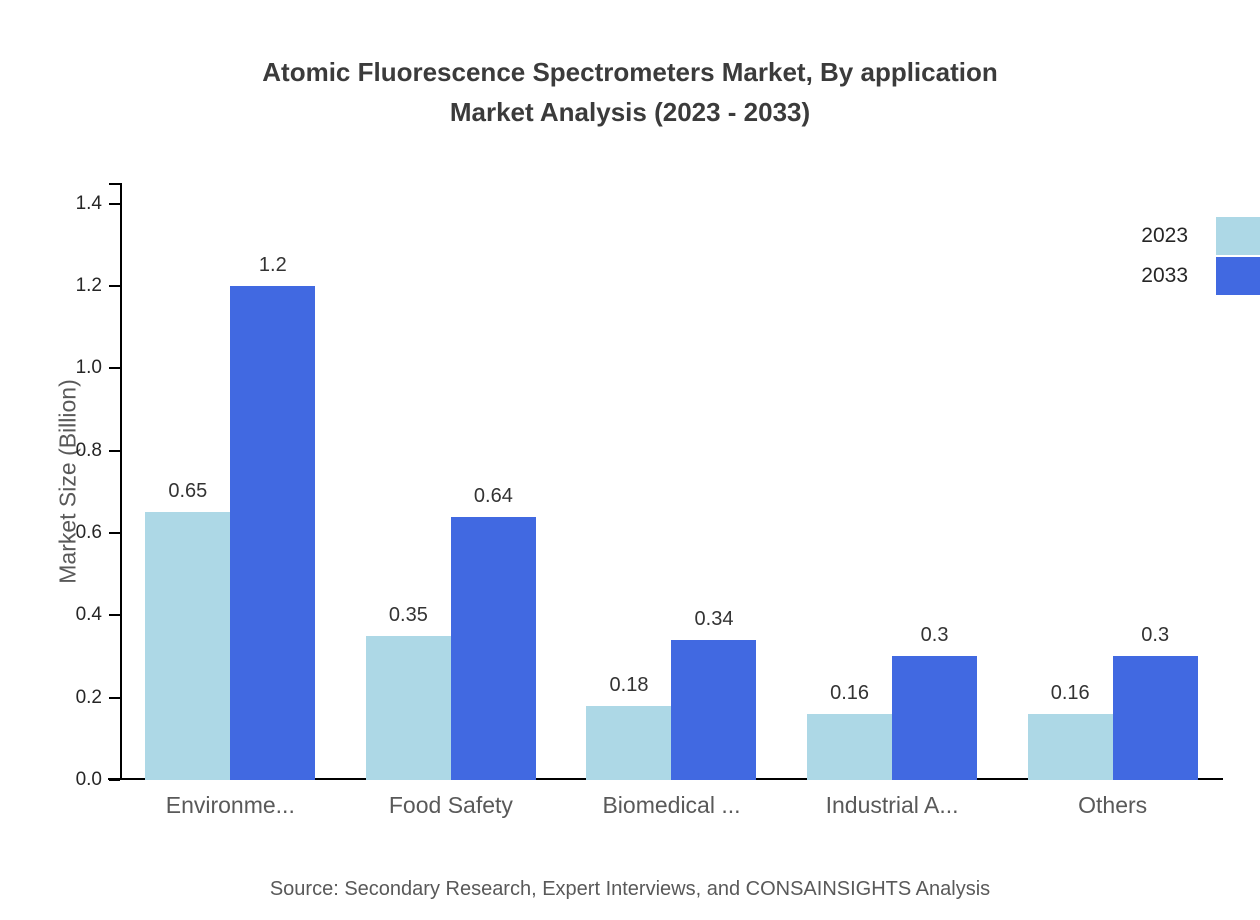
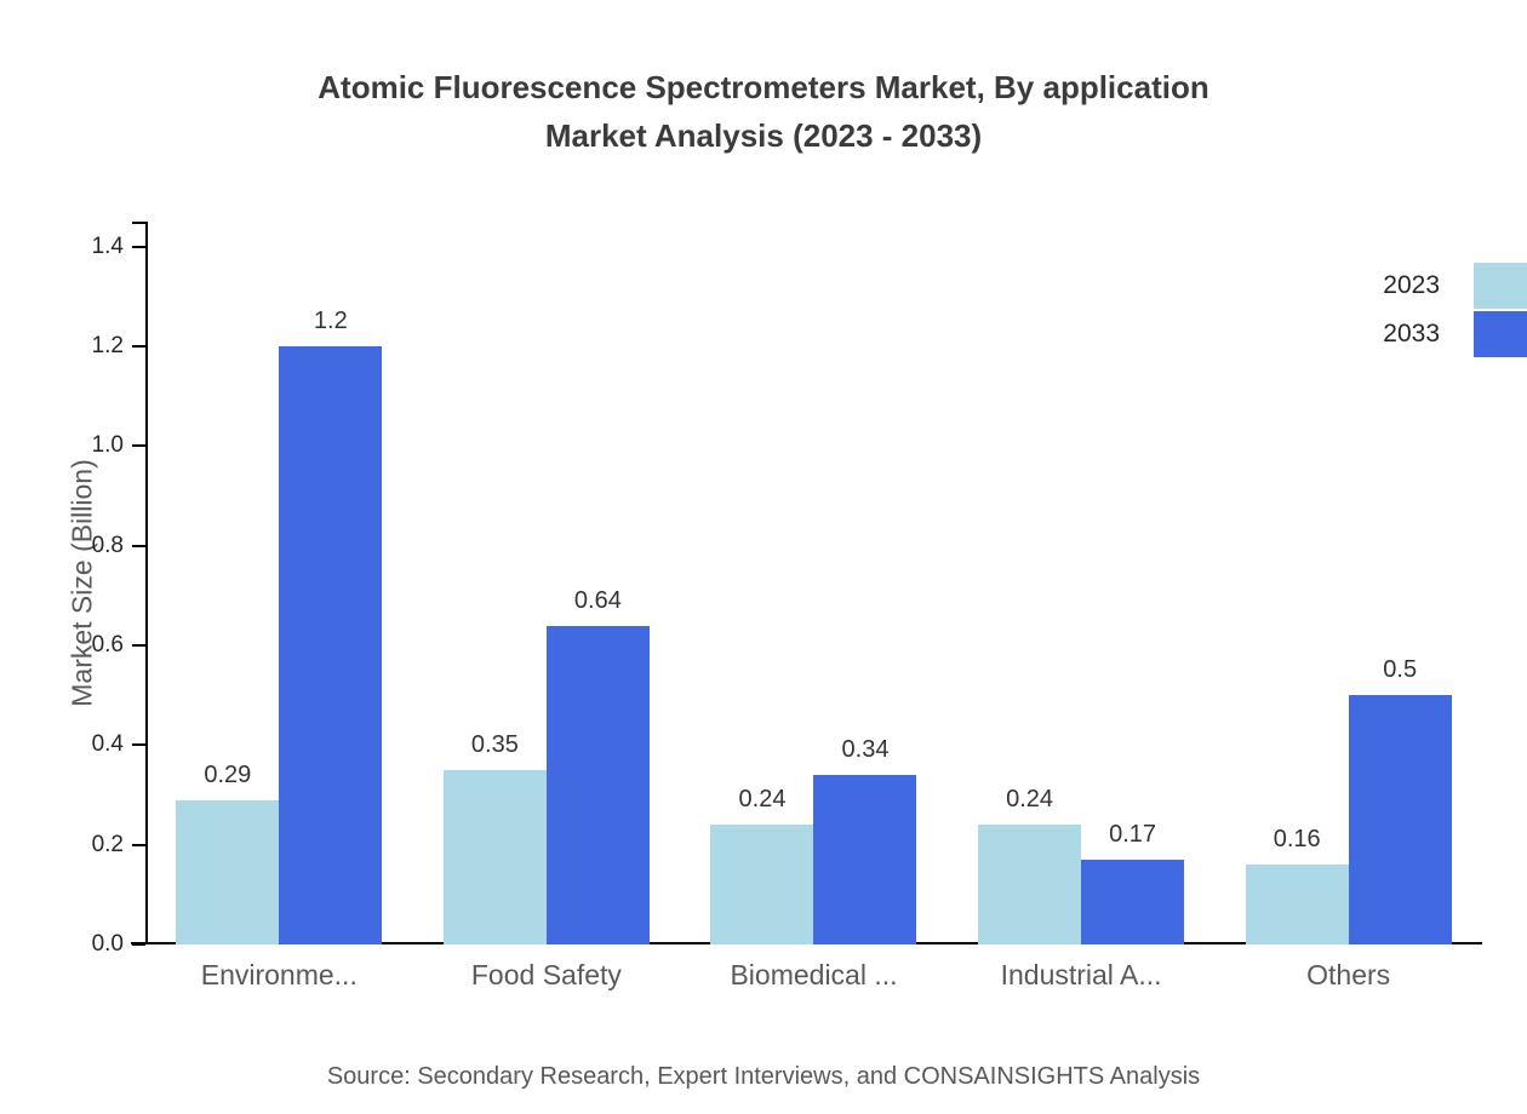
2023/Environme...: 0.65 -> 0.29
2023/Biomedical ...: 0.18 -> 0.24
2023/Industrial A...: 0.16 -> 0.24
2033/Industrial A...: 0.3 -> 0.17
2033/Others: 0.3 -> 0.5
